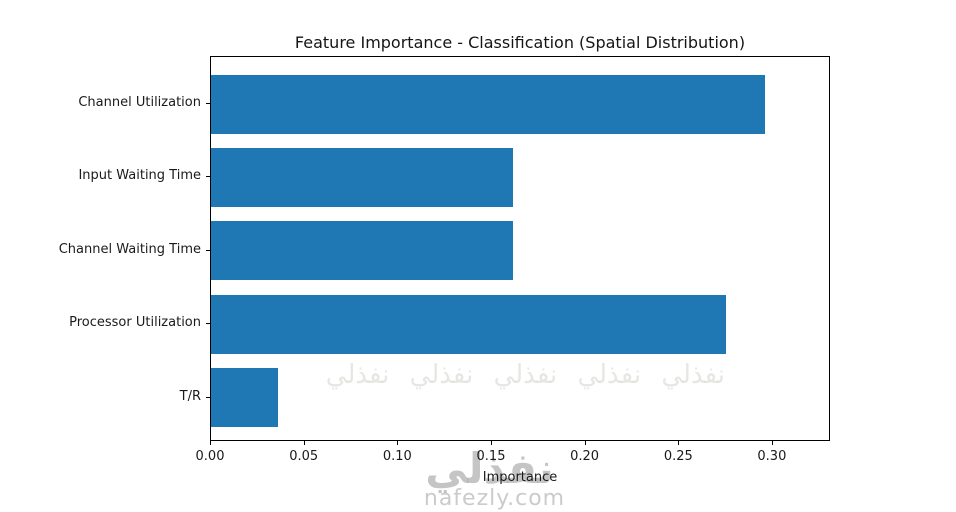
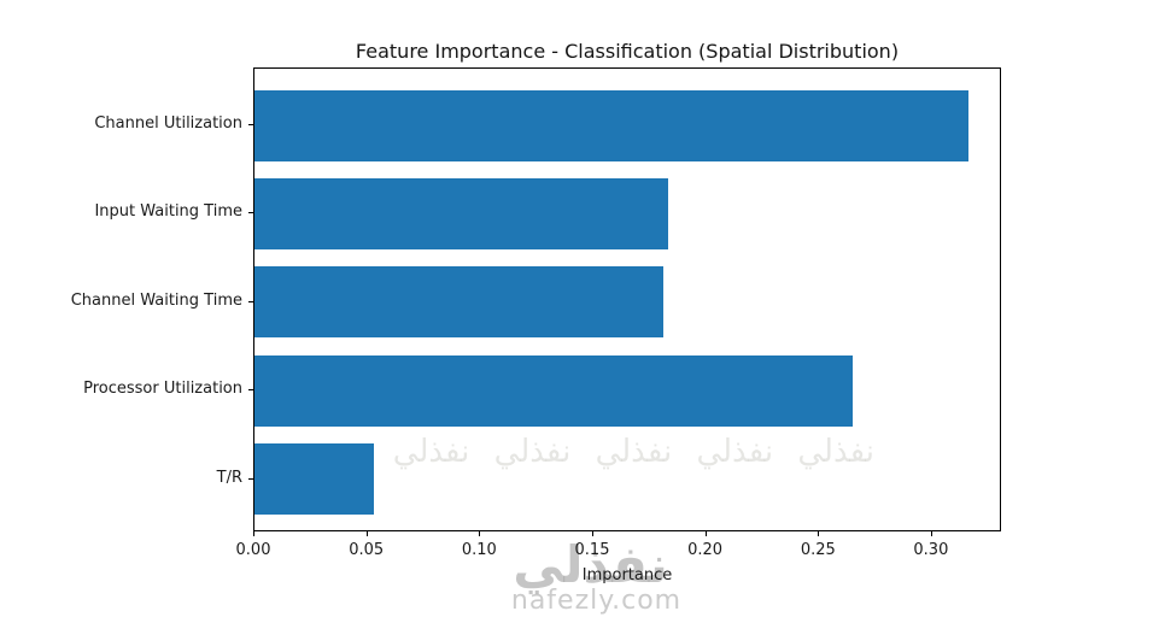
Channel Utilization: 0.296 -> 0.316
Input Waiting Time: 0.161 -> 0.183
Channel Waiting Time: 0.161 -> 0.181
Processor Utilization: 0.275 -> 0.265
T/R: 0.036 -> 0.053
